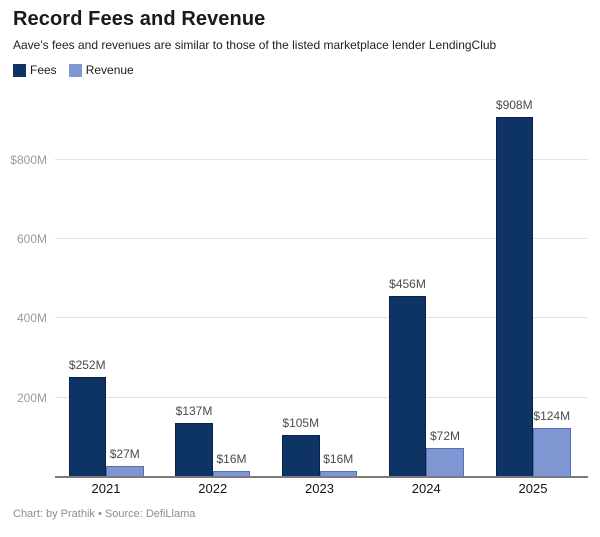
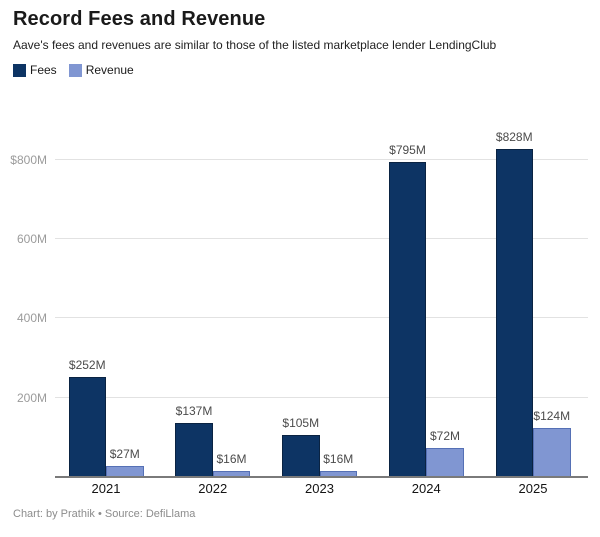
Fees/2024: $456M -> $795M
Fees/2025: $908M -> $828M
